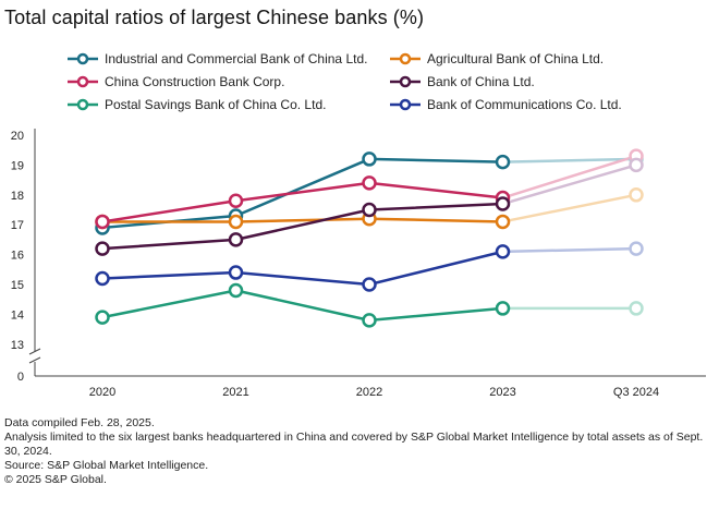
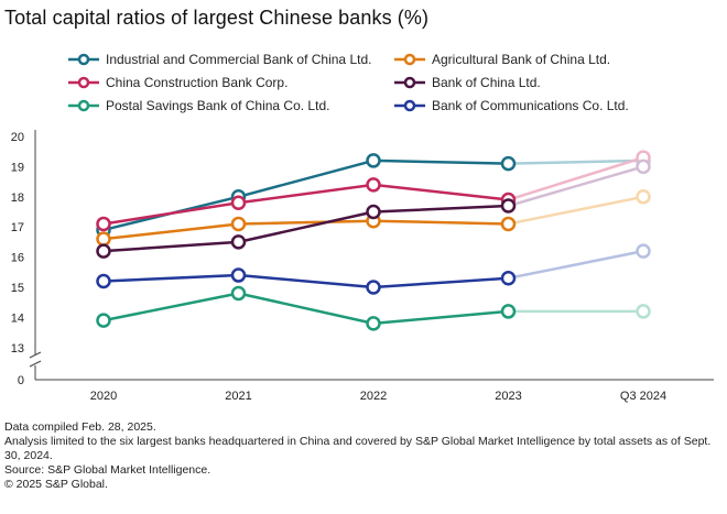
Agricultural Bank of China Ltd./2020: 17.1 -> 16.6
Industrial and Commercial Bank of China Ltd./2021: 17.3 -> 18.0
Bank of Communications Co. Ltd./2023: 16.1 -> 15.3
